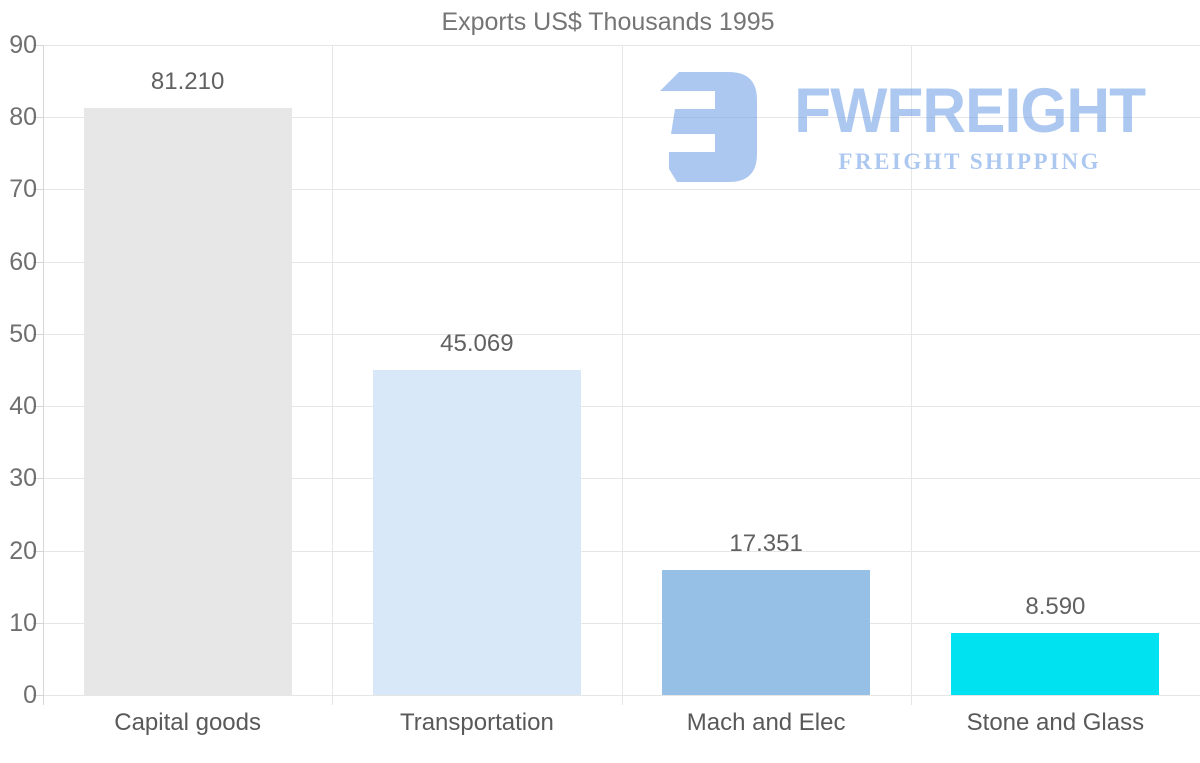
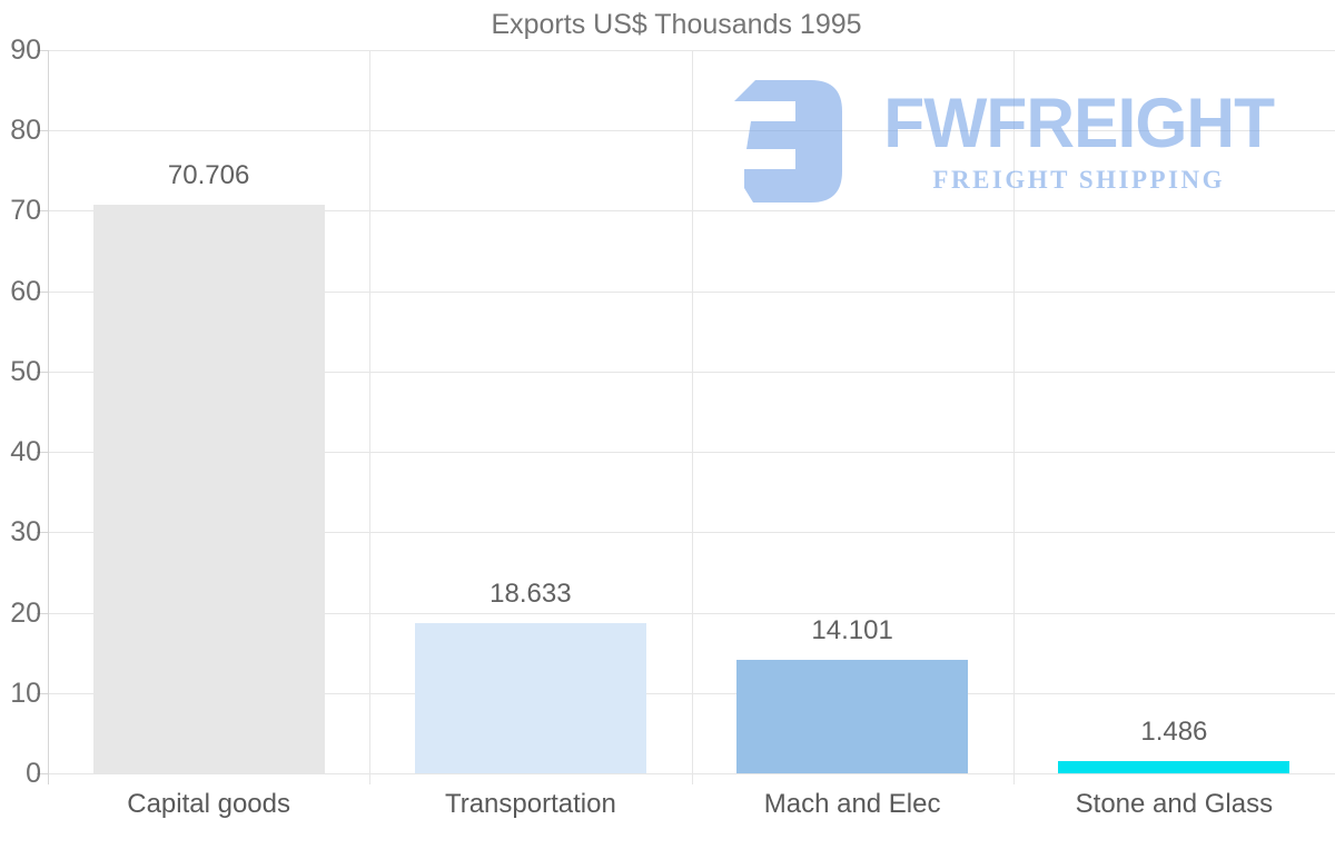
Capital goods: 81.210 -> 70.706
Transportation: 45.069 -> 18.633
Mach and Elec: 17.351 -> 14.101
Stone and Glass: 8.590 -> 1.486
